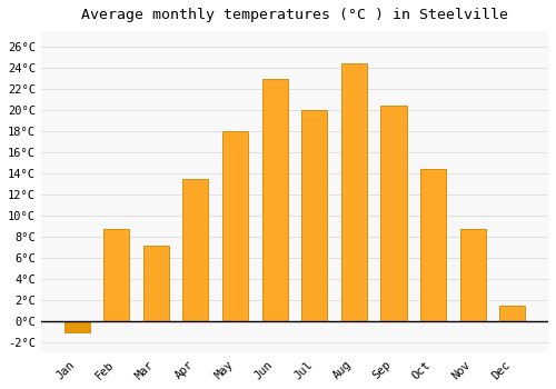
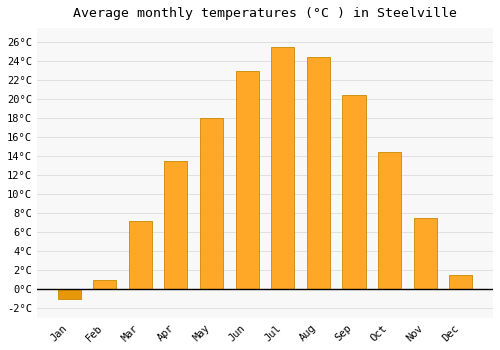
Feb: 8.8°C -> 1.0°C
Jul: 20.0°C -> 25.5°C
Nov: 8.8°C -> 7.5°C
